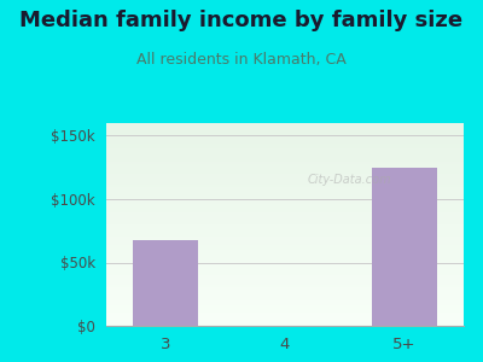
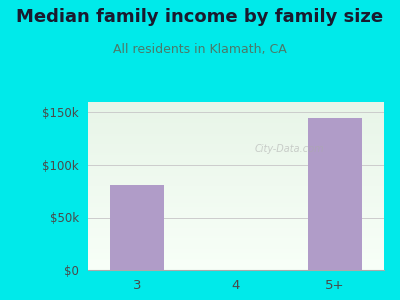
3: $68k -> $81k
5+: $125k -> $145k
